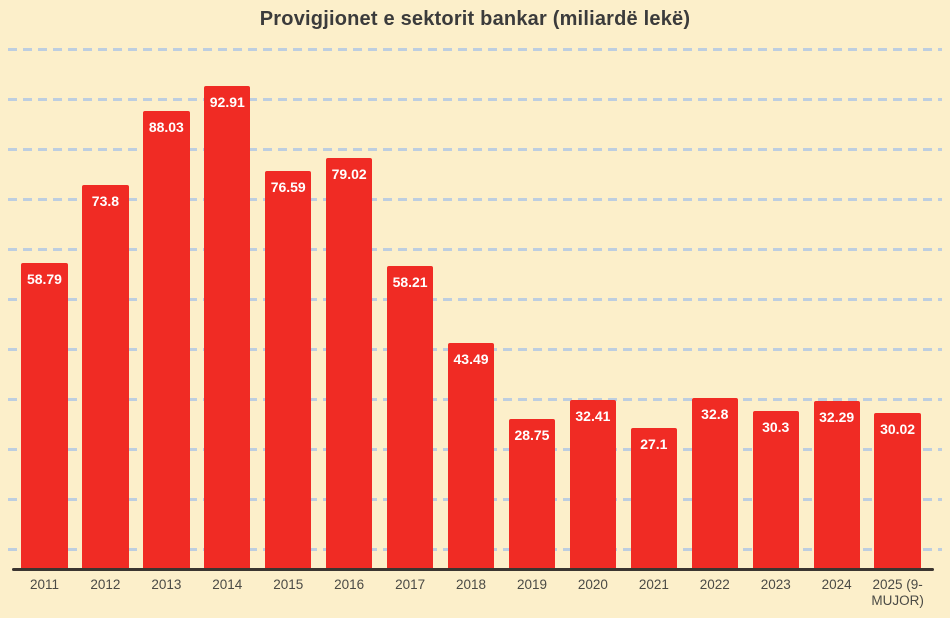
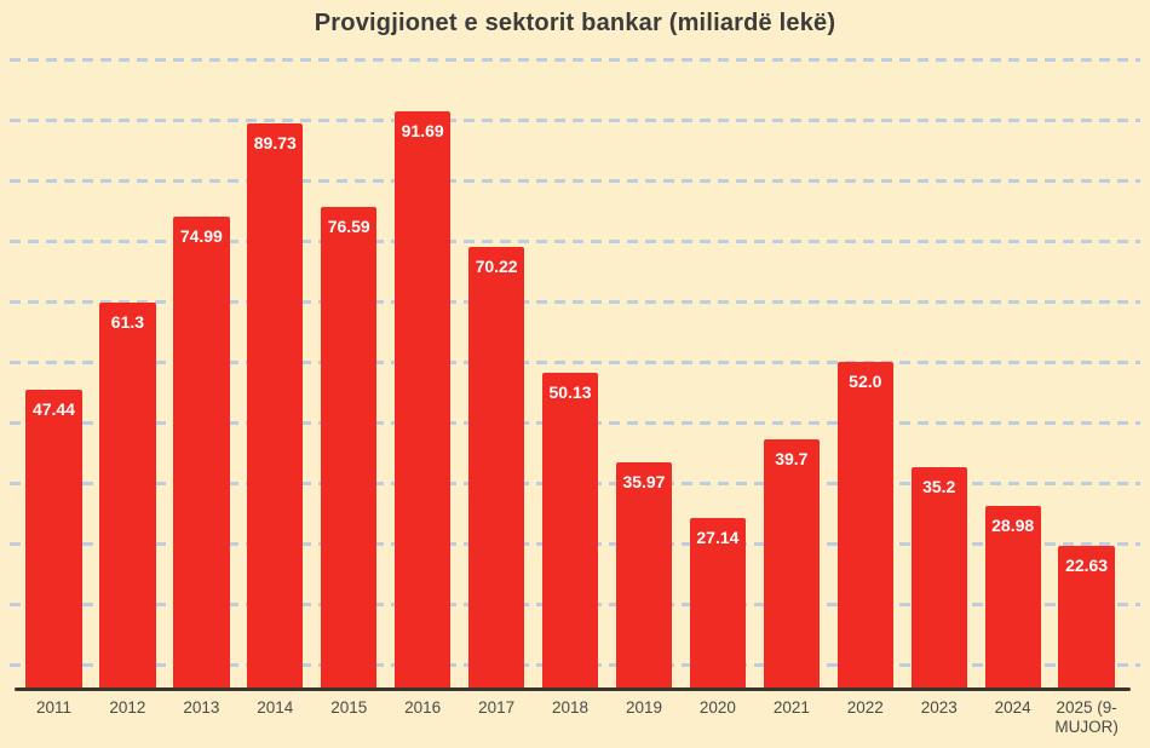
2011: 58.79 -> 47.44
2012: 73.8 -> 61.3
2013: 88.03 -> 74.99
2014: 92.91 -> 89.73
2016: 79.02 -> 91.69
2017: 58.21 -> 70.22
2018: 43.49 -> 50.13
2019: 28.75 -> 35.97
2020: 32.41 -> 27.14
2021: 27.1 -> 39.7
2022: 32.8 -> 52.0
2023: 30.3 -> 35.2
2024: 32.29 -> 28.98
2025 (9-MUJOR): 30.02 -> 22.63
